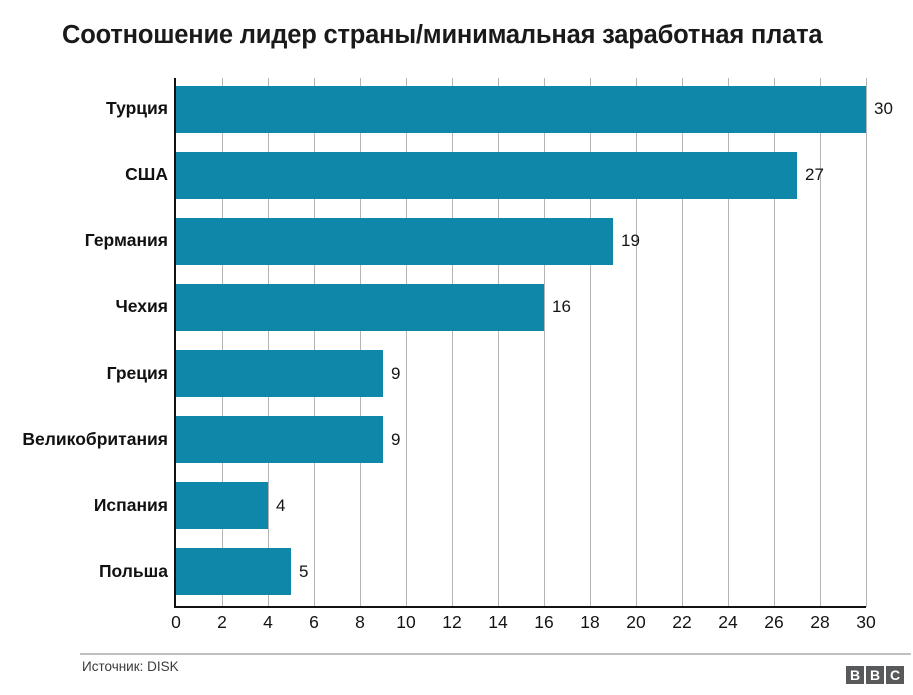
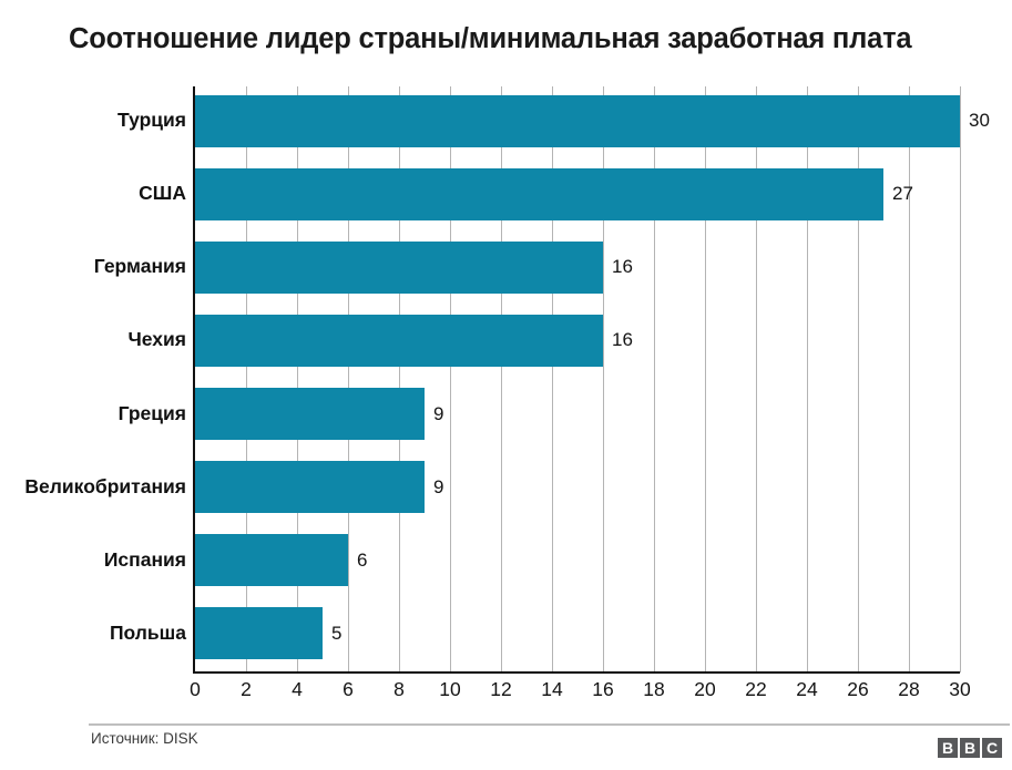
Германия: 19 -> 16
Испания: 4 -> 6
